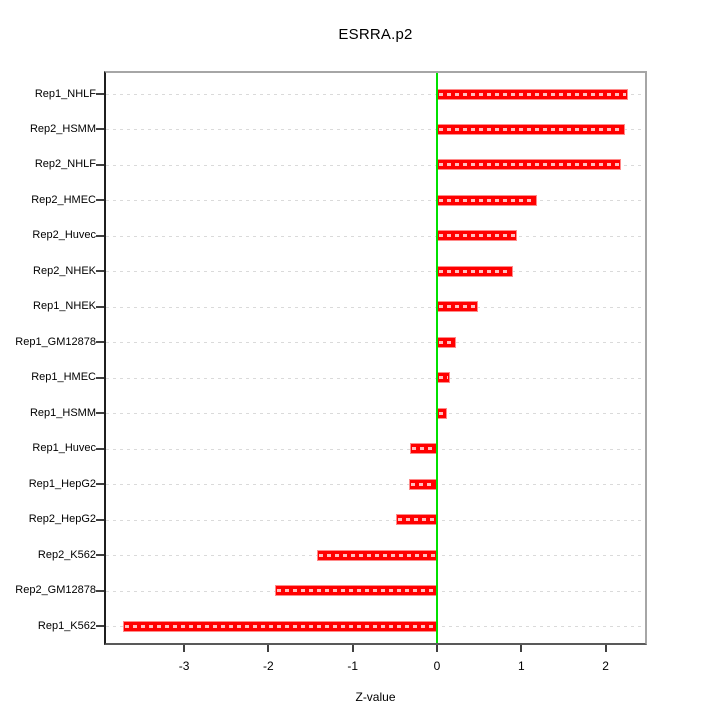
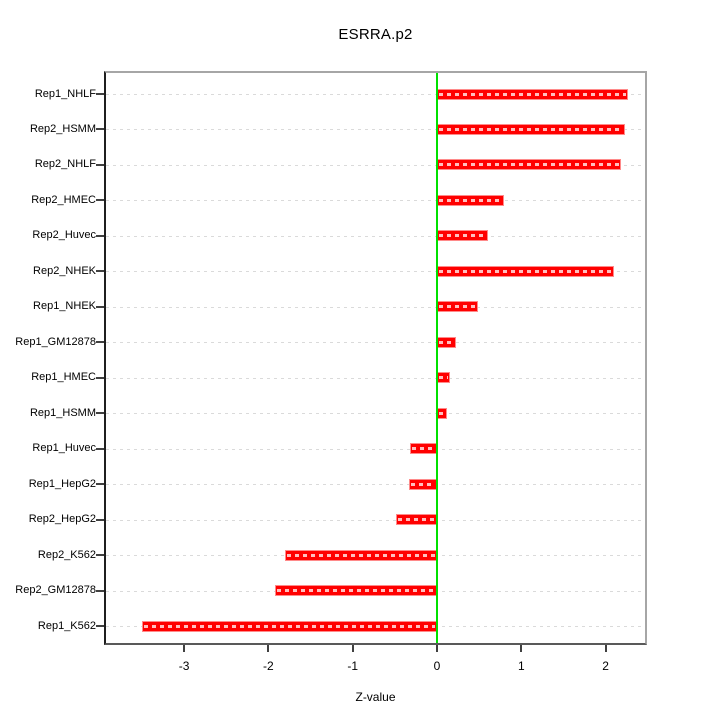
Rep2_HMEC: 1.2 -> 0.8
Rep2_Huvec: 0.9 -> 0.6
Rep2_NHEK: 0.9 -> 2.1
Rep2_K562: -1.4 -> -1.8
Rep1_K562: -3.7 -> -3.5
